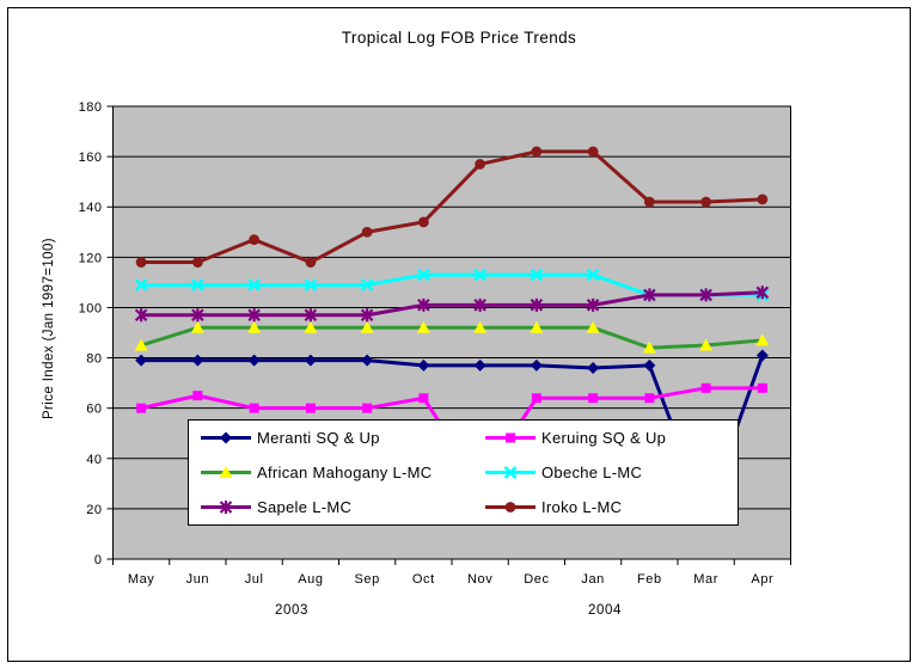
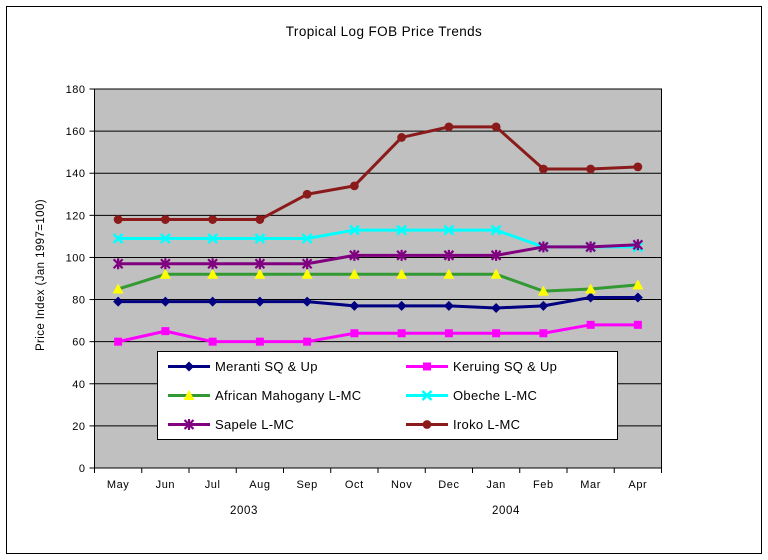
Iroko L-MC/Jul: 127 -> 118
Keruing SQ & Up/Nov: 30 -> 64
Meranti SQ & Up/Mar: 18 -> 81
